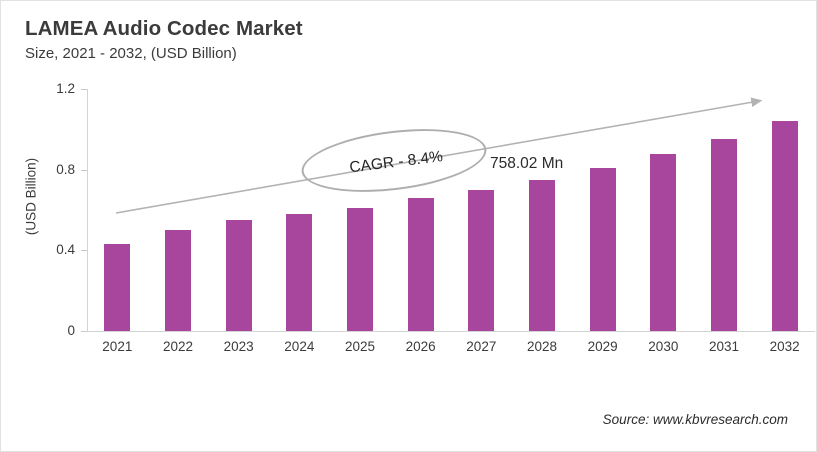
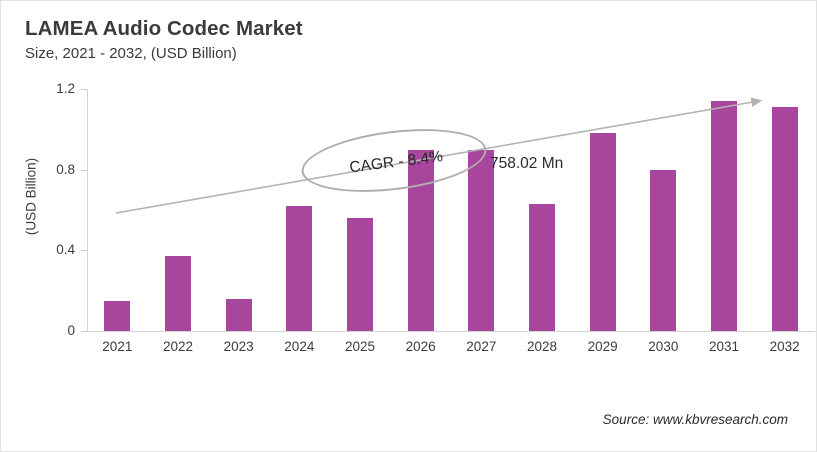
2021: 0.43 -> 0.15
2022: 0.50 -> 0.37
2023: 0.55 -> 0.16
2024: 0.58 -> 0.62
2025: 0.61 -> 0.56
2026: 0.66 -> 0.90
2027: 0.70 -> 0.90
2028: 0.75 -> 0.63
2029: 0.81 -> 0.98
2030: 0.88 -> 0.80
2031: 0.95 -> 1.14
2032: 1.04 -> 1.11
